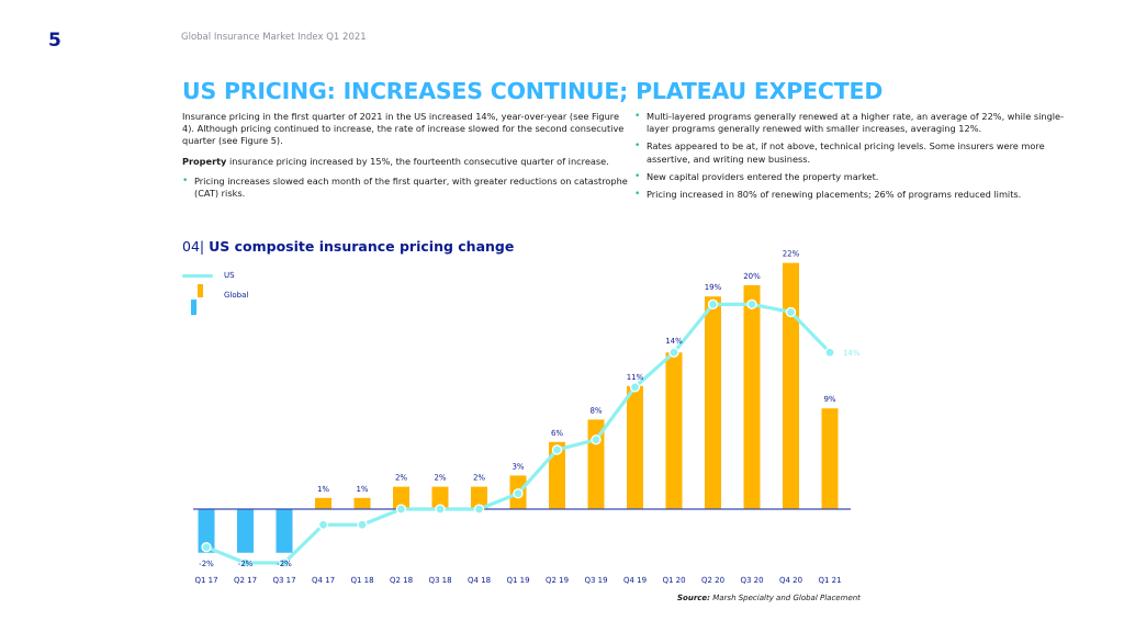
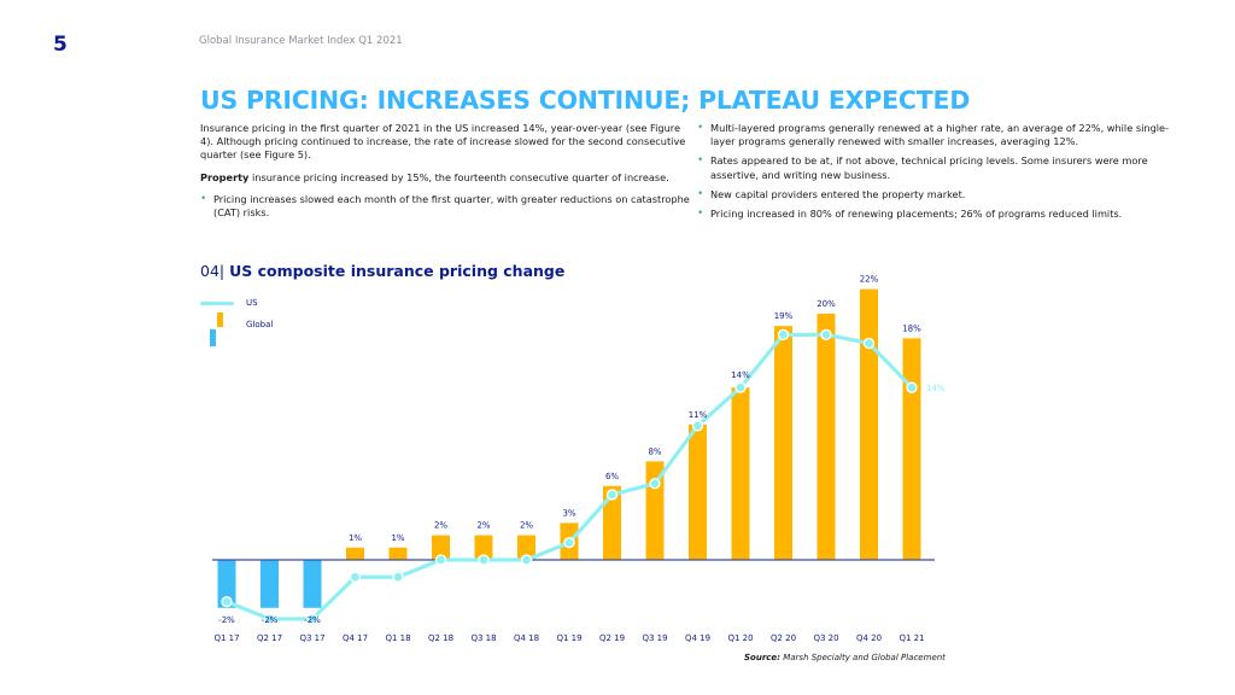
Global/Q1 21: 9% -> 18%
